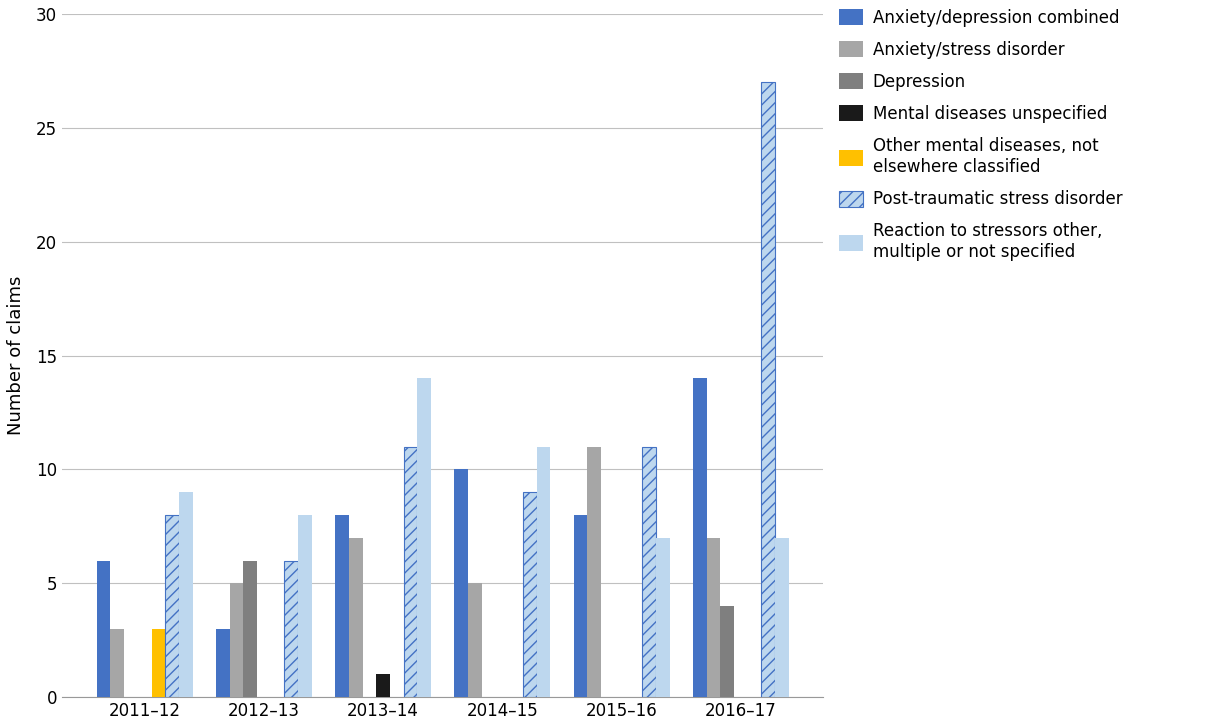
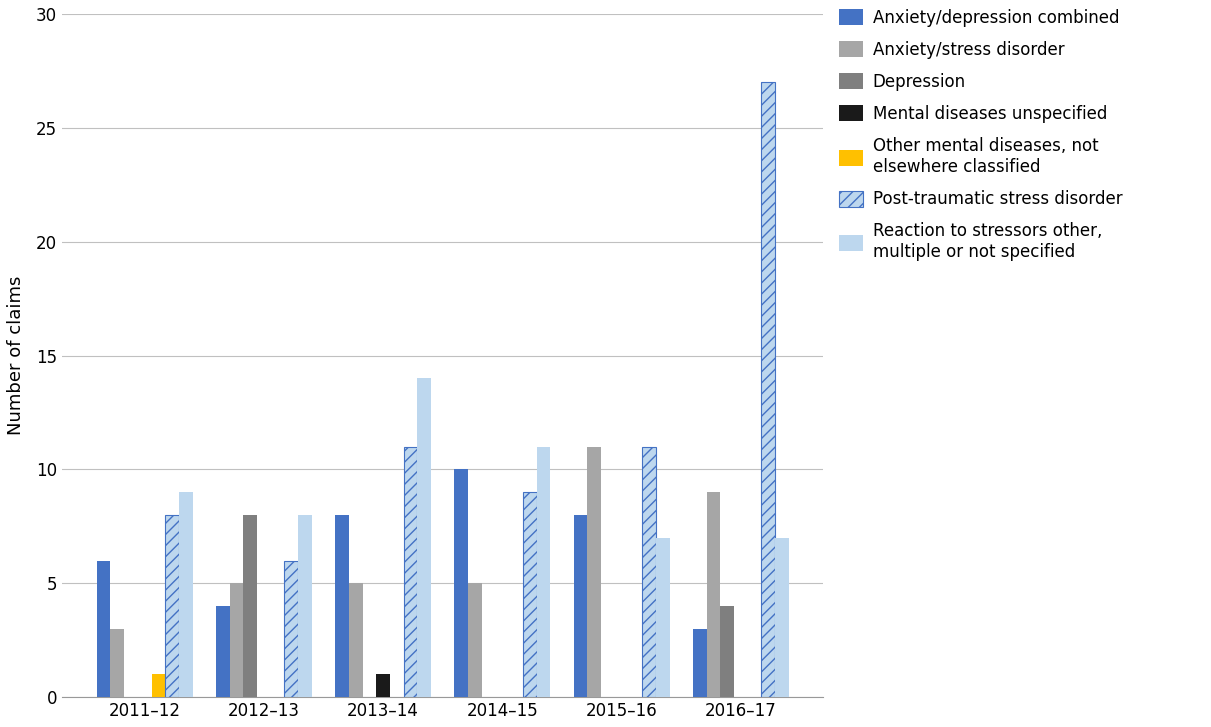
Other mental diseases, not elsewhere classified/2011–12: 3 -> 1
Anxiety/depression combined/2012–13: 3 -> 4
Depression/2012–13: 6 -> 8
Anxiety/stress disorder/2013–14: 7 -> 5
Anxiety/depression combined/2016–17: 14 -> 3
Anxiety/stress disorder/2016–17: 7 -> 9
